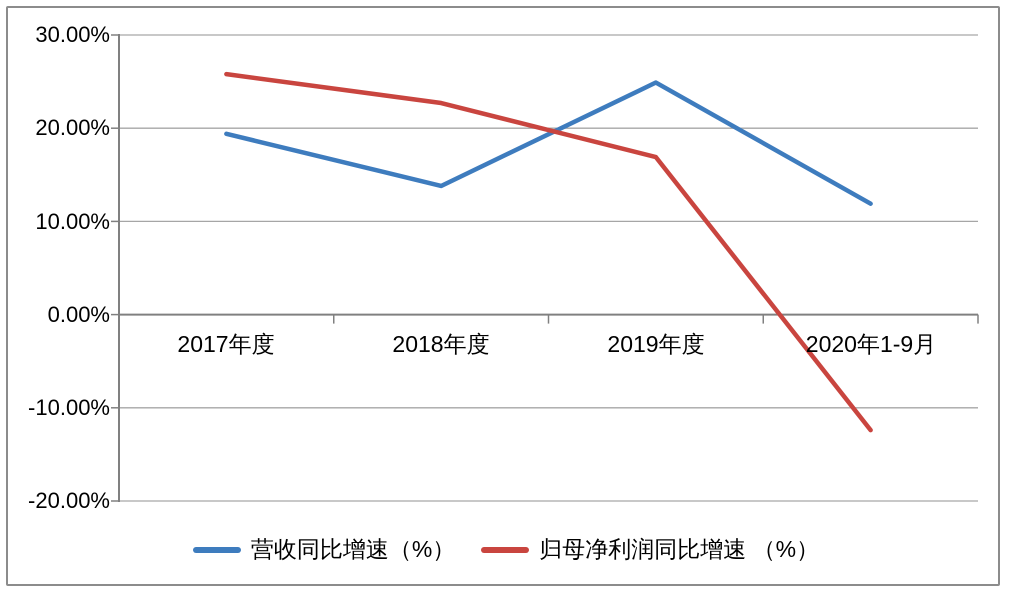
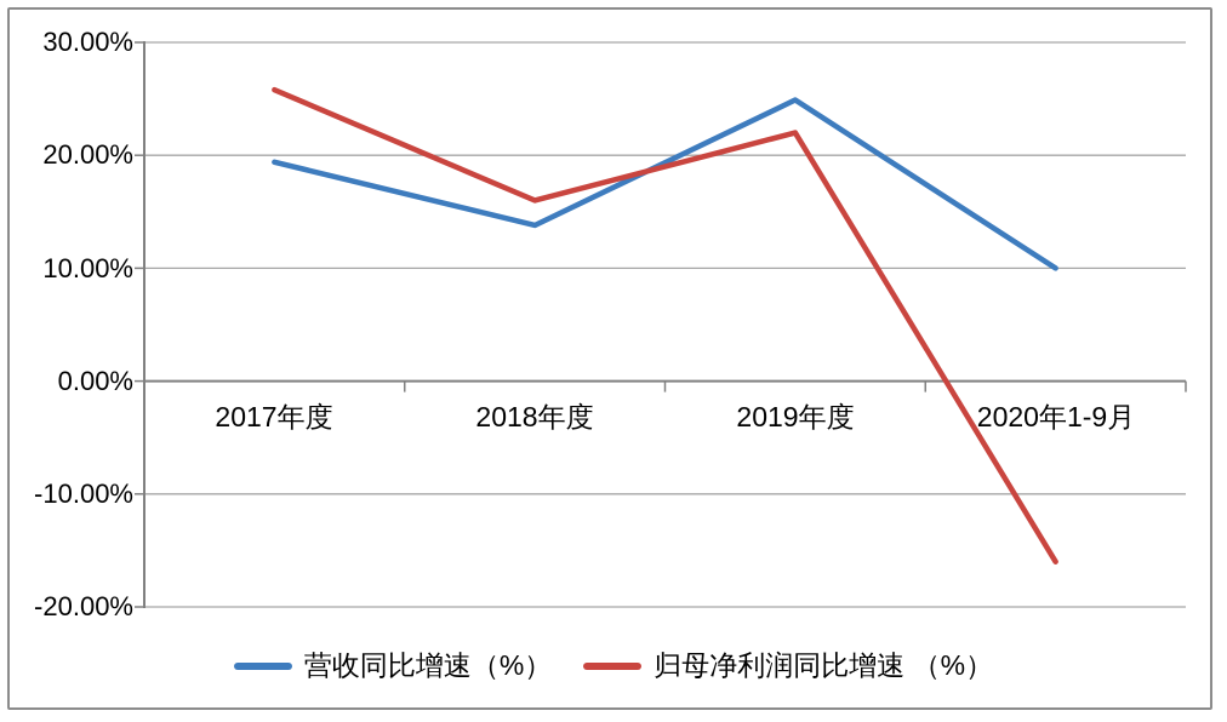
归母净利润同比增速 （%）/2018年度: 23% -> 16%
归母净利润同比增速 （%）/2019年度: 17% -> 22%
营收同比增速（%）/2020年1-9月: 12% -> 10%
归母净利润同比增速 （%）/2020年1-9月: -12% -> -16%
